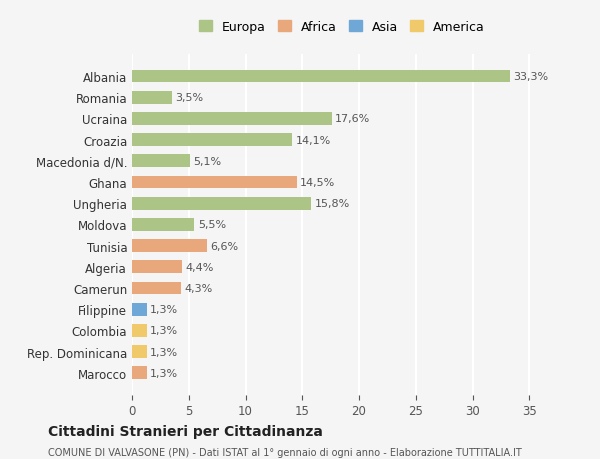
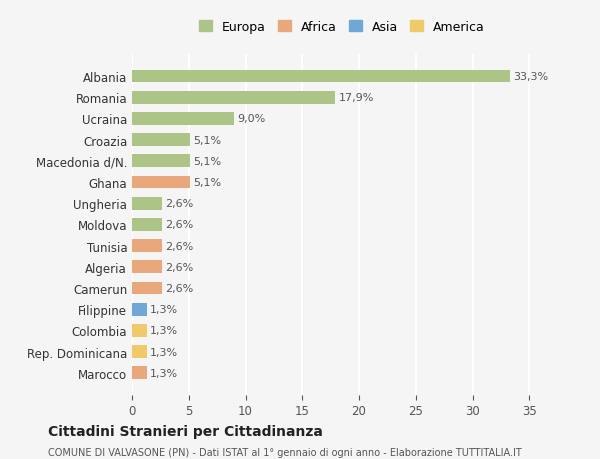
Romania: 3,5% -> 17,9%
Ucraina: 17,6% -> 9,0%
Croazia: 14,1% -> 5,1%
Ghana: 14,5% -> 5,1%
Ungheria: 15,8% -> 2,6%
Moldova: 5,5% -> 2,6%
Tunisia: 6,6% -> 2,6%
Algeria: 4,4% -> 2,6%
Camerun: 4,3% -> 2,6%
